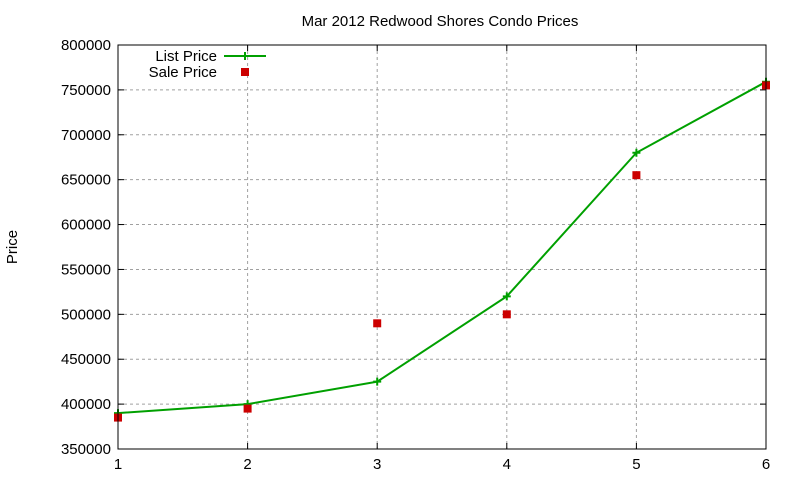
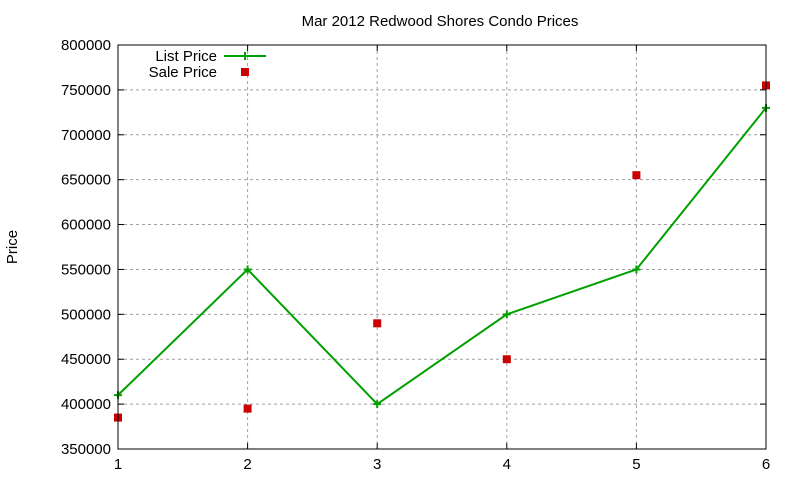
List Price/1: 390000 -> 410000
List Price/2: 400000 -> 550000
List Price/3: 420000 -> 400000
List Price/4: 520000 -> 500000
Sale Price/4: 500000 -> 450000
List Price/5: 680000 -> 550000
List Price/6: 760000 -> 730000
